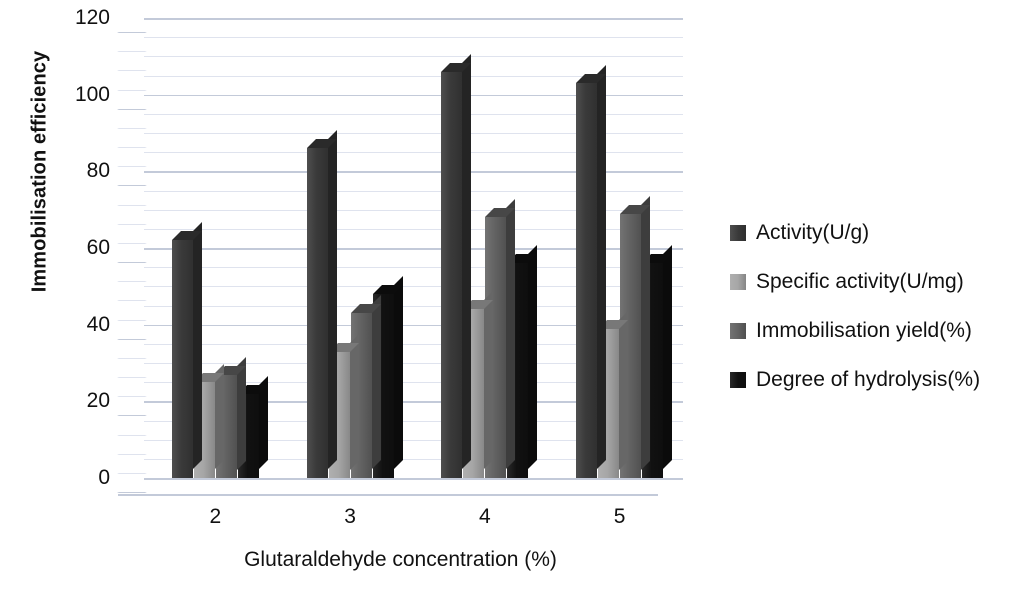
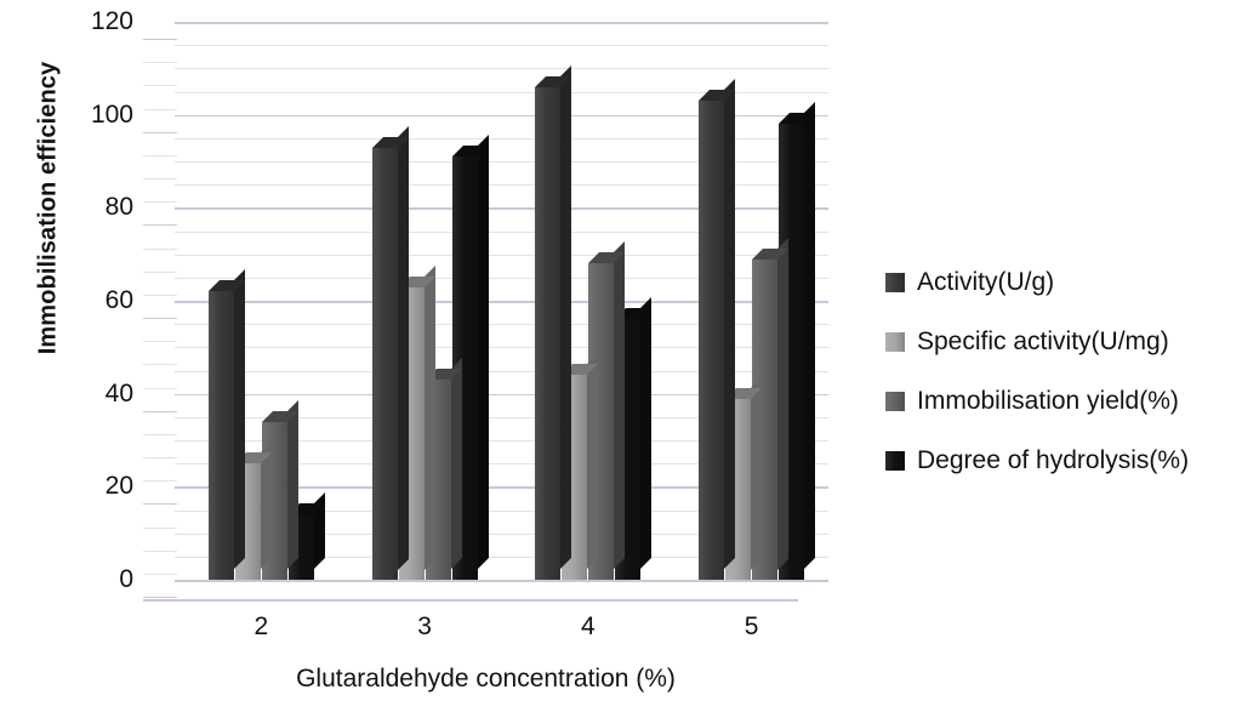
Immobilisation yield(%)/2: 27 -> 34
Degree of hydrolysis(%)/2: 22 -> 14
Activity(U/g)/3: 86 -> 93
Specific activity(U/mg)/3: 33 -> 63
Degree of hydrolysis(%)/3: 48 -> 91
Degree of hydrolysis(%)/5: 56 -> 98
